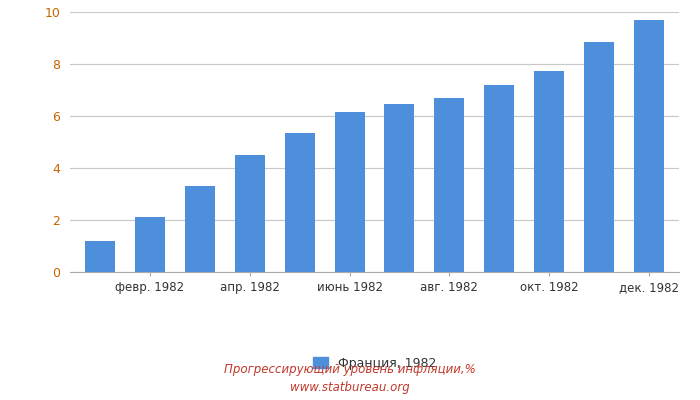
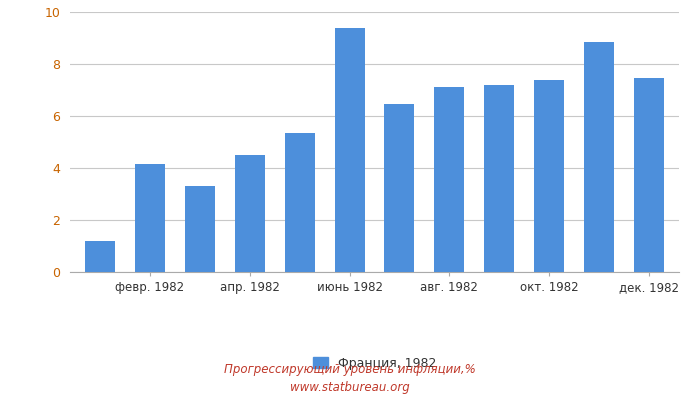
февр. 1982: 2.10 -> 4.15
июнь 1982: 6.15 -> 9.40
авг. 1982: 6.70 -> 7.10
окт. 1982: 7.75 -> 7.40
дек. 1982: 9.70 -> 7.45
